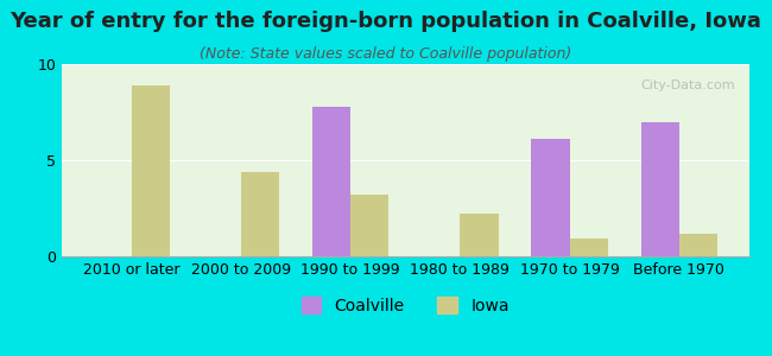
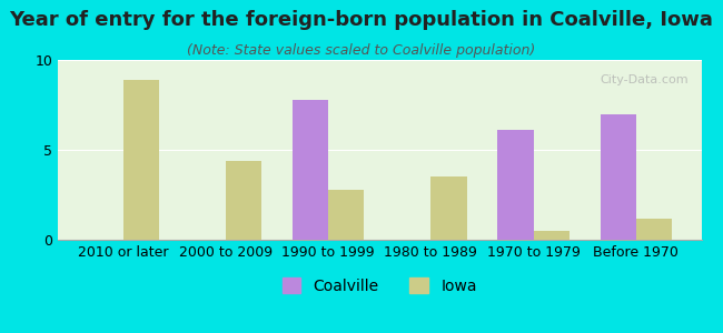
Iowa/1990 to 1999: 3.2 -> 2.8
Iowa/1980 to 1989: 2.2 -> 3.5
Iowa/1970 to 1979: 0.9 -> 0.5
